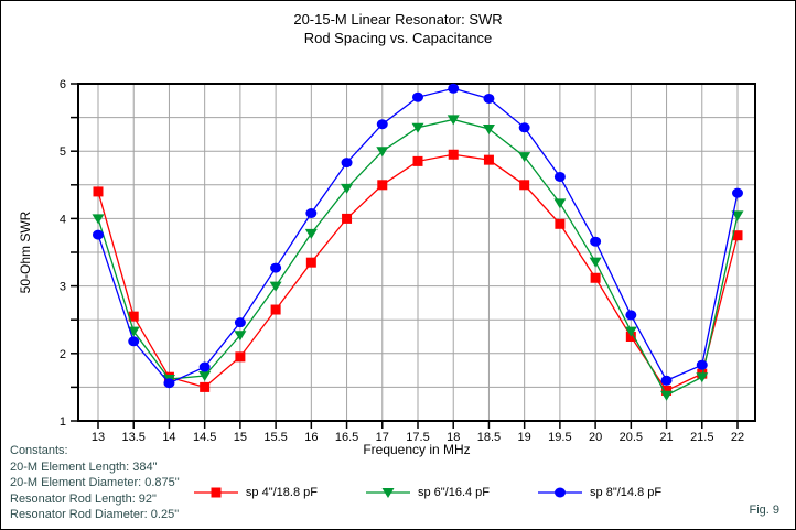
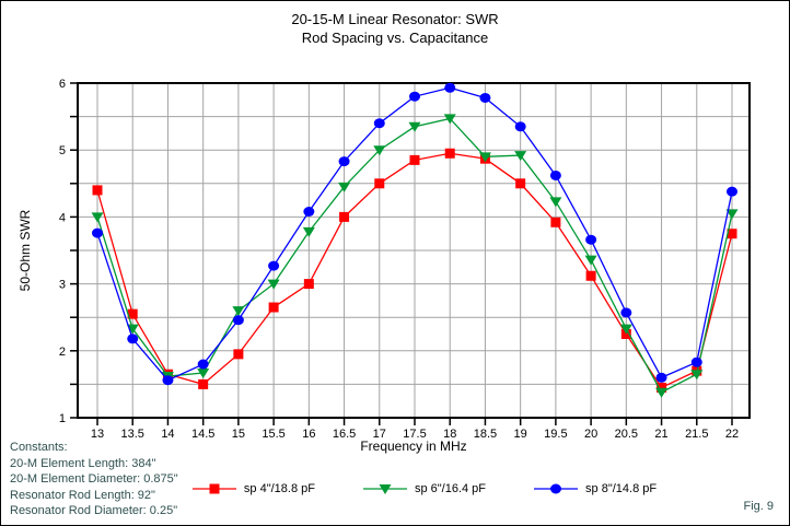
sp 6"/16.4 pF/15: 2.3 -> 2.6
sp 4"/18.8 pF/16: 3.4 -> 3.0
sp 6"/16.4 pF/18.5: 5.3 -> 4.9
